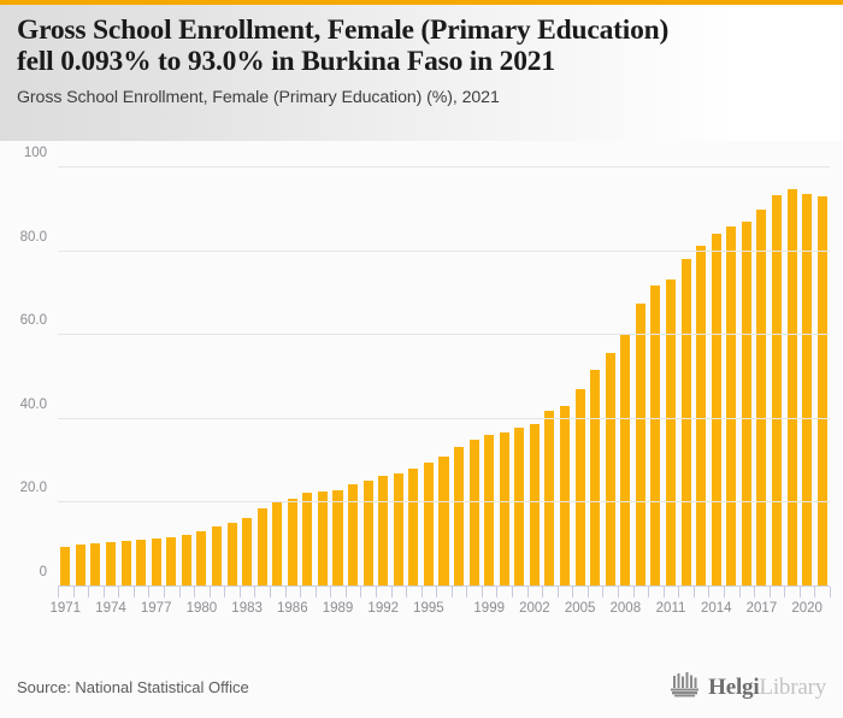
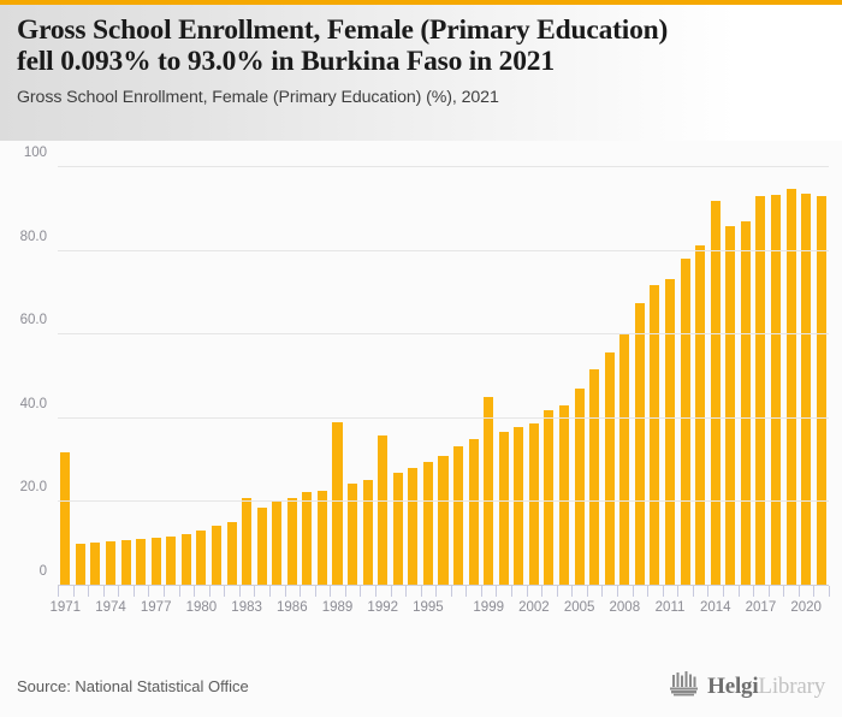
1971: 10 -> 32
1983: 16 -> 21
1989: 23 -> 39
1992: 26 -> 36
1999: 36 -> 45
2014: 84 -> 92
2017: 90 -> 93
